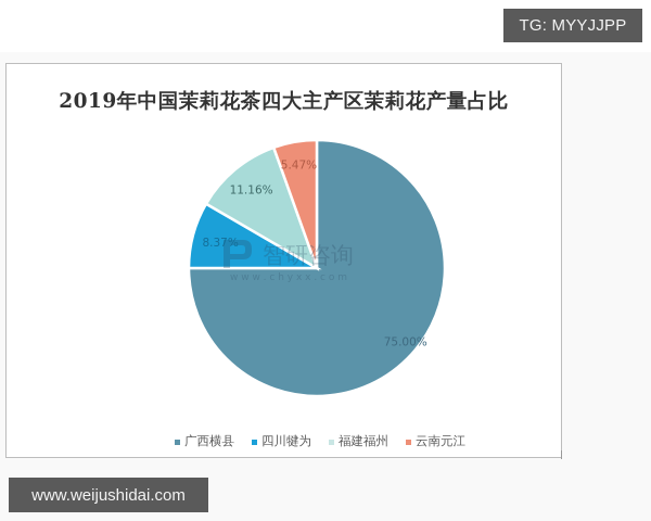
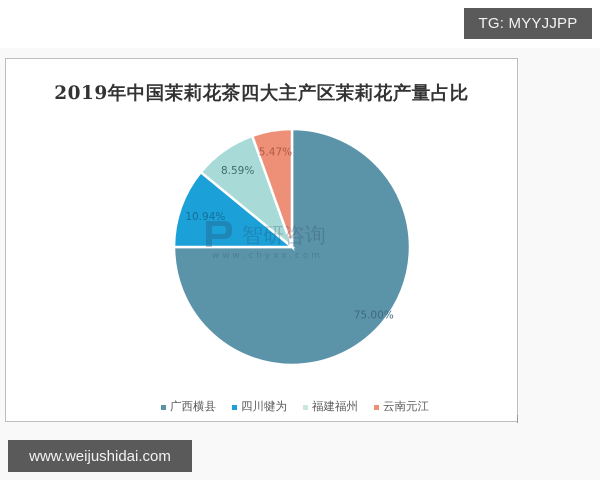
四川犍为: 8.37% -> 10.94%
福建福州: 11.16% -> 8.59%
